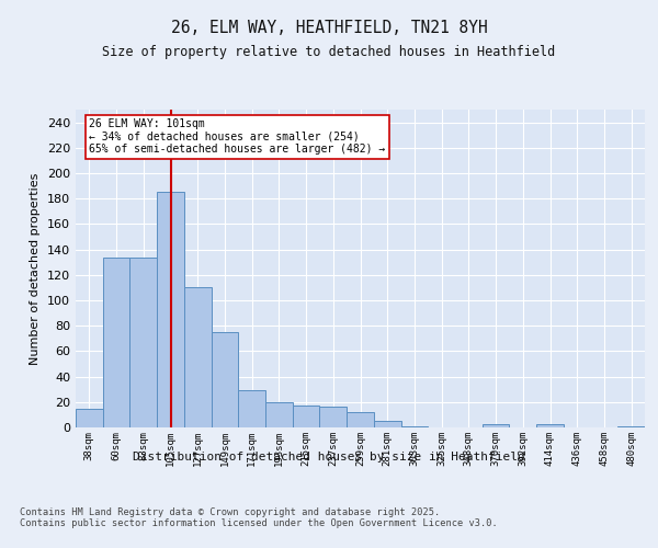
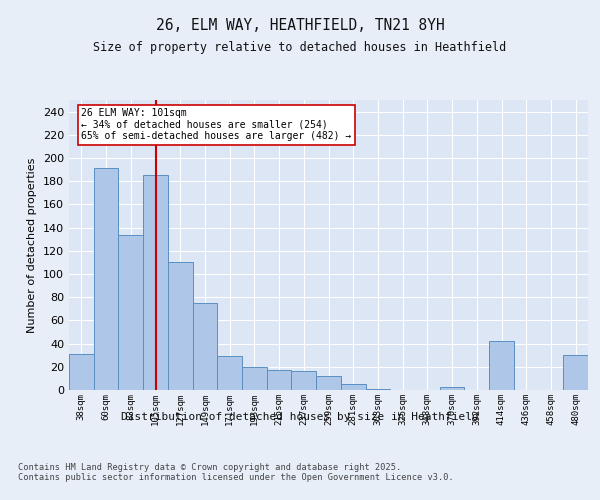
38sqm: 15 -> 31
60sqm: 134 -> 191
414sqm: 3 -> 42
480sqm: 1 -> 30
